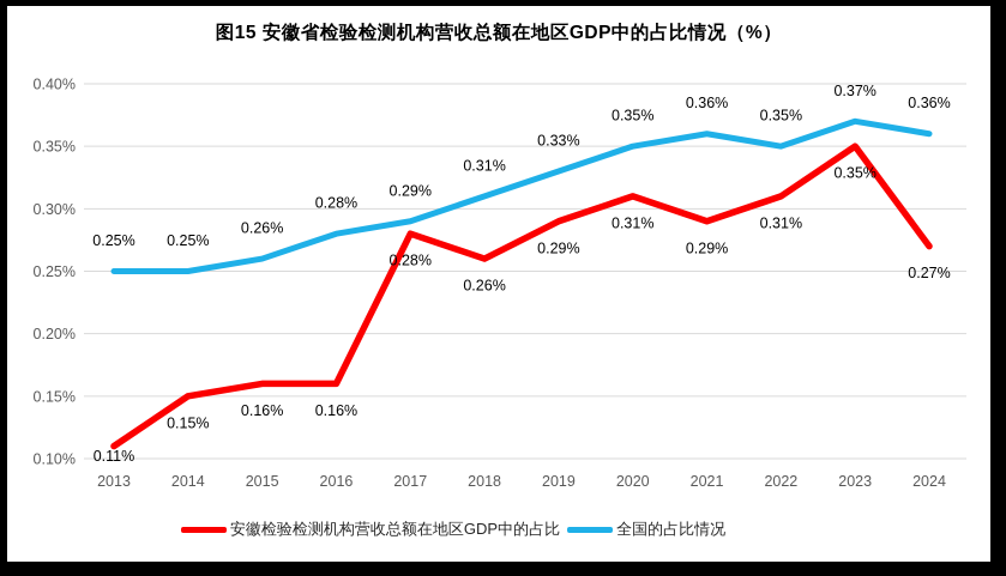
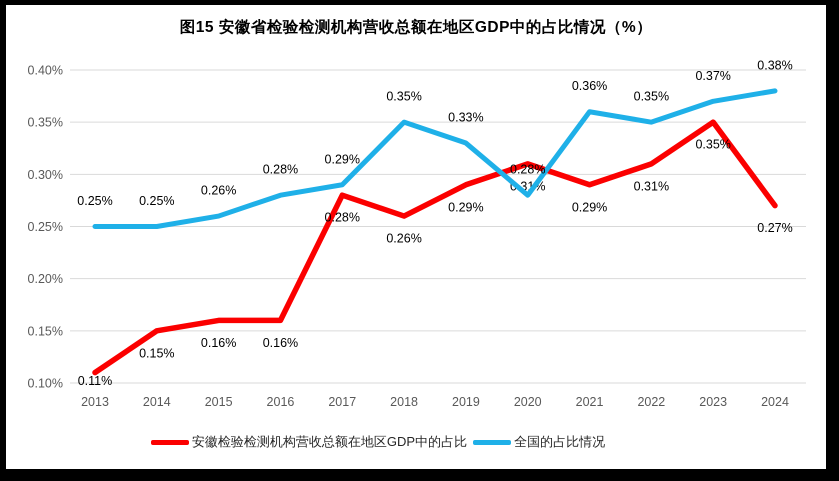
全国的占比情况/2018: 0.31% -> 0.35%
全国的占比情况/2020: 0.35% -> 0.28%
全国的占比情况/2024: 0.36% -> 0.38%
